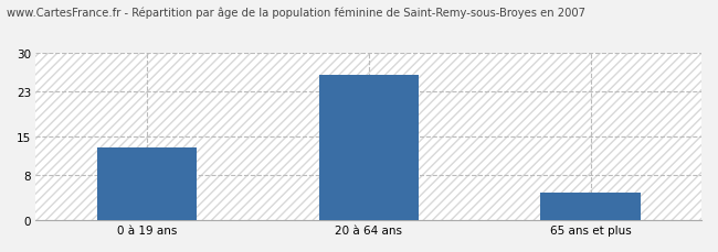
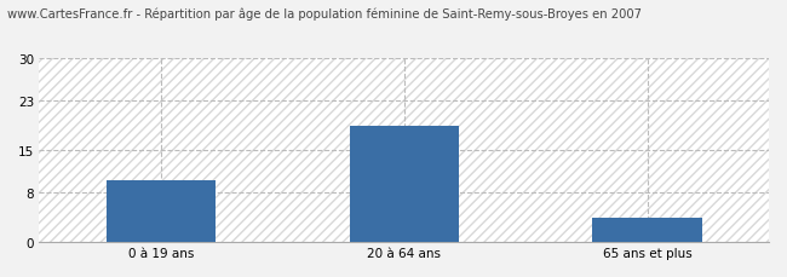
0 à 19 ans: 13 -> 10
20 à 64 ans: 26 -> 19
65 ans et plus: 5 -> 4
